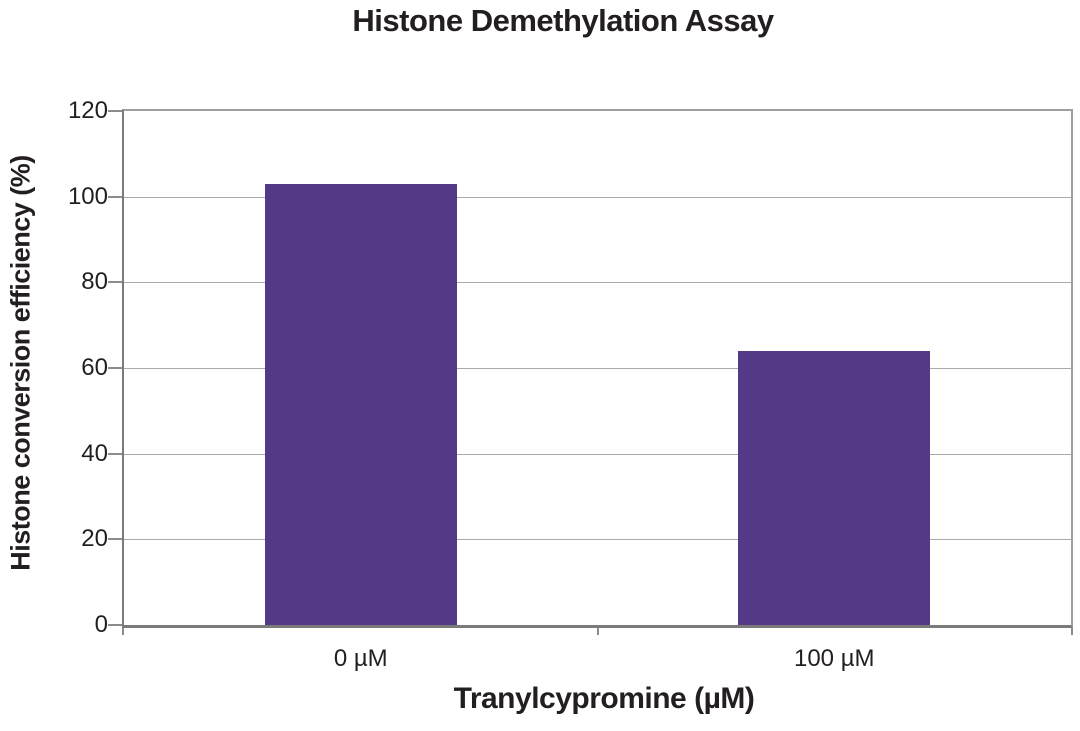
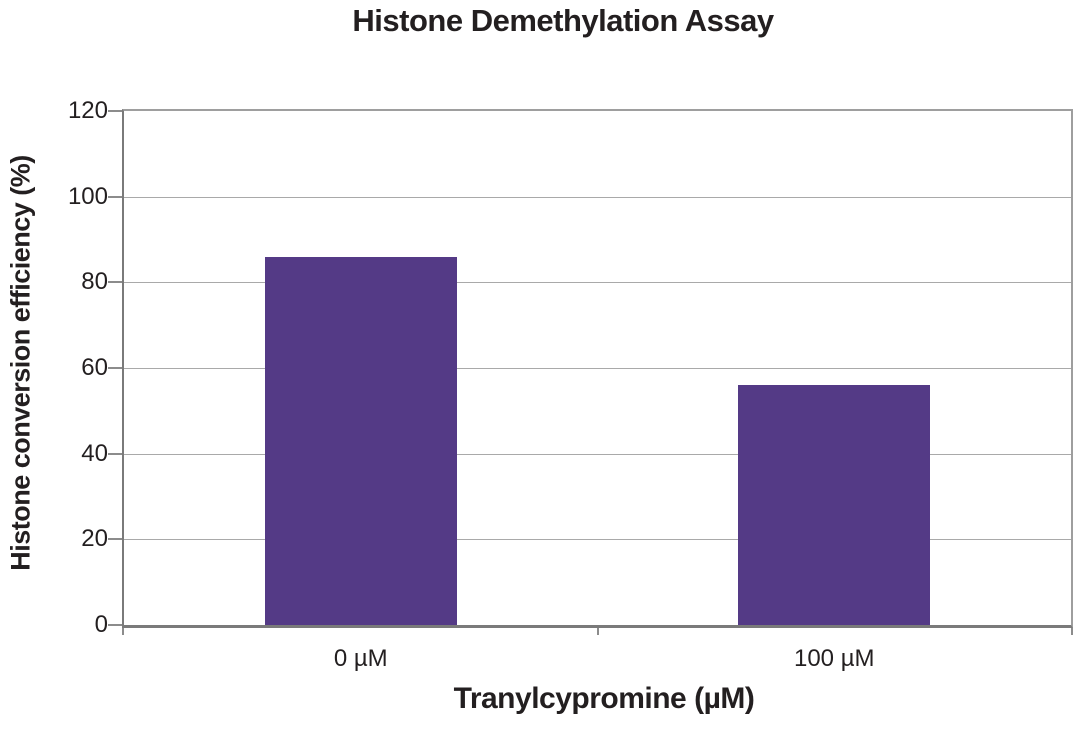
0 µM: 103 -> 86
100 µM: 64 -> 56
